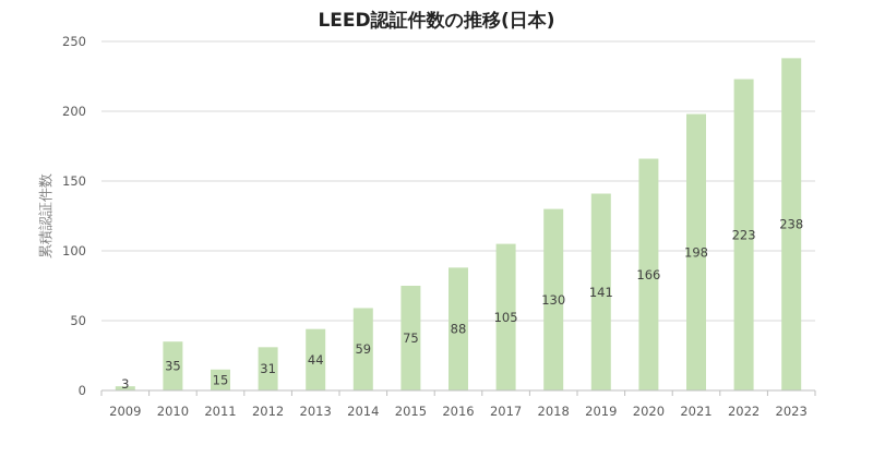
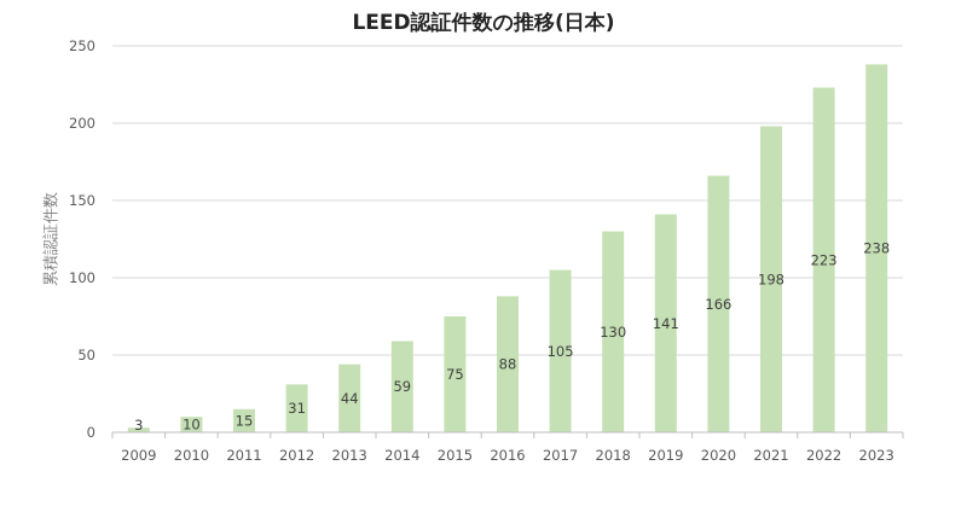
2010: 35 -> 10
